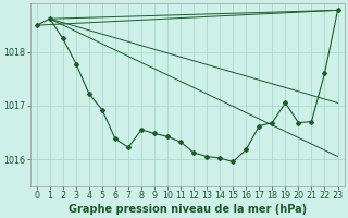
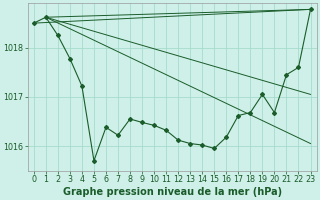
5: 1016.92 -> 1015.70
21: 1016.70 -> 1017.45
